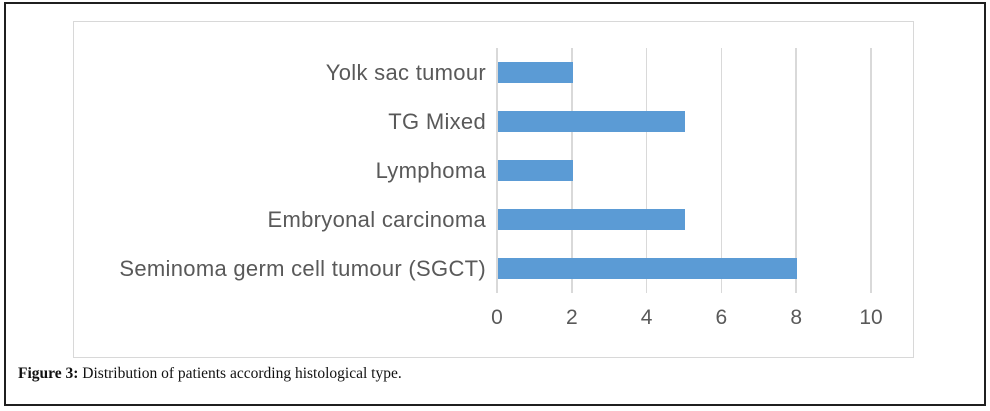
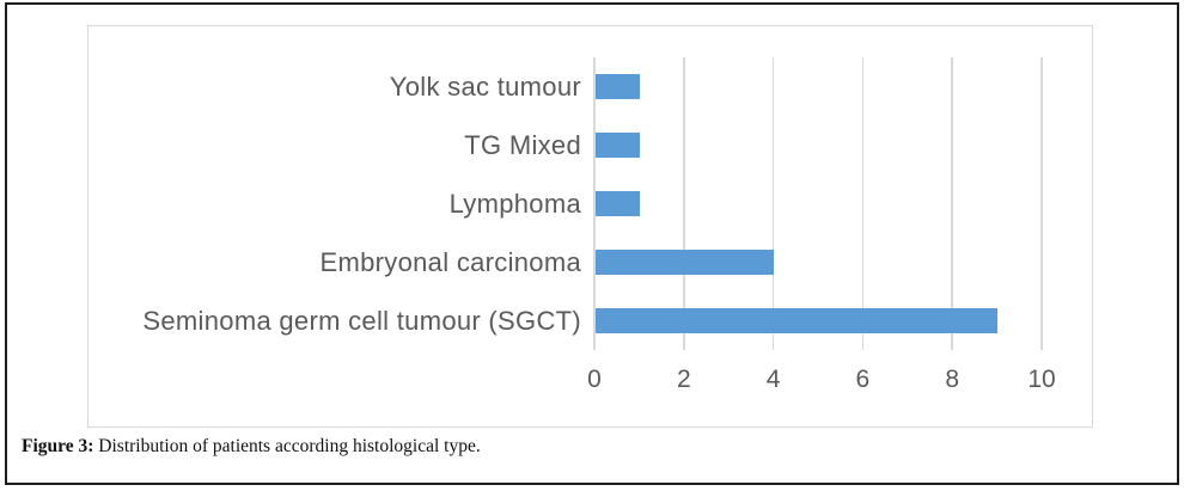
Yolk sac tumour: 2 -> 1
TG Mixed: 5 -> 1
Lymphoma: 2 -> 1
Embryonal carcinoma: 5 -> 4
Seminoma germ cell tumour (SGCT): 8 -> 9
